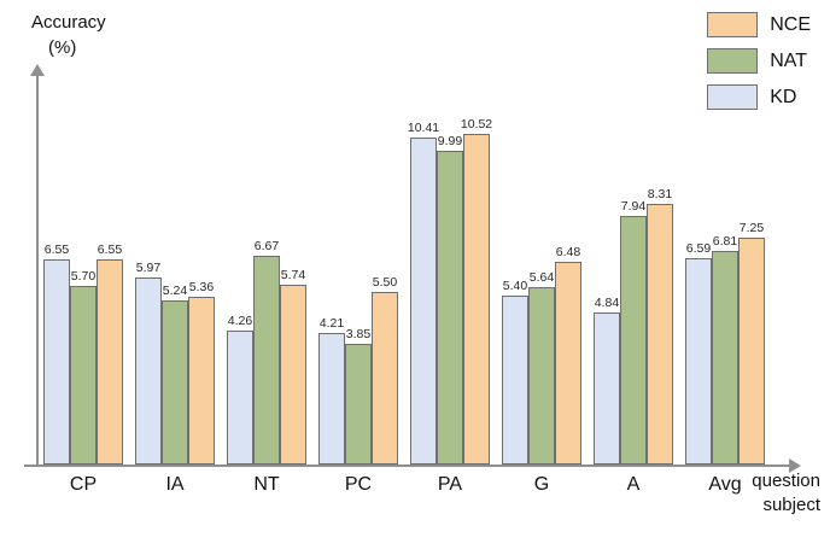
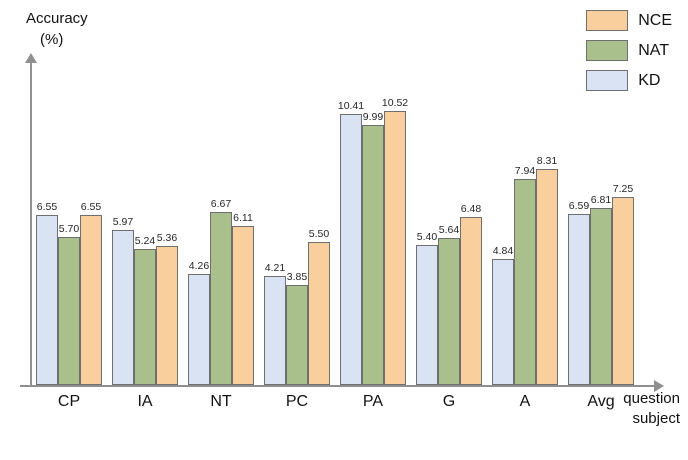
NCE/NT: 5.74 -> 6.11
